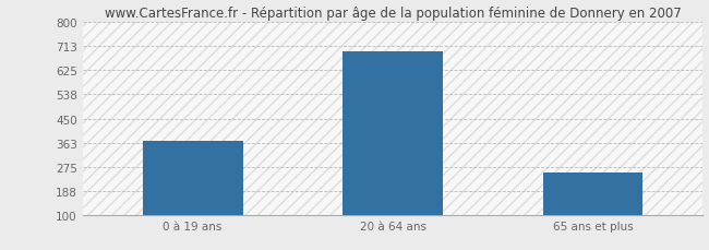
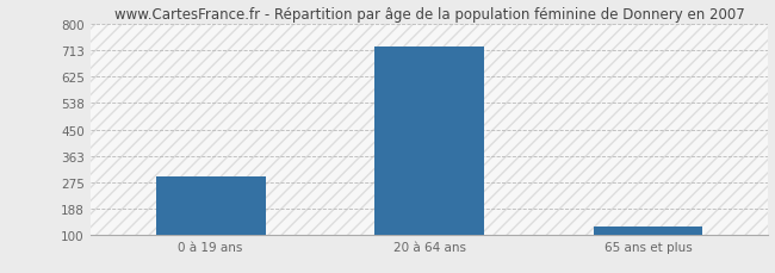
0 à 19 ans: 370 -> 295
20 à 64 ans: 695 -> 725
65 ans et plus: 255 -> 128
